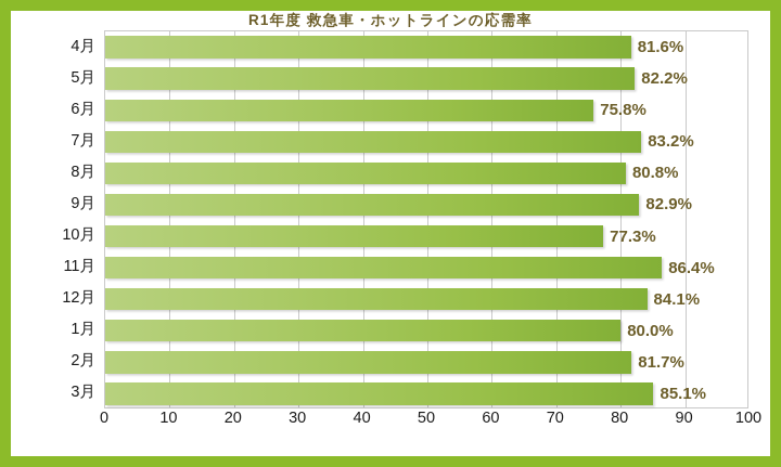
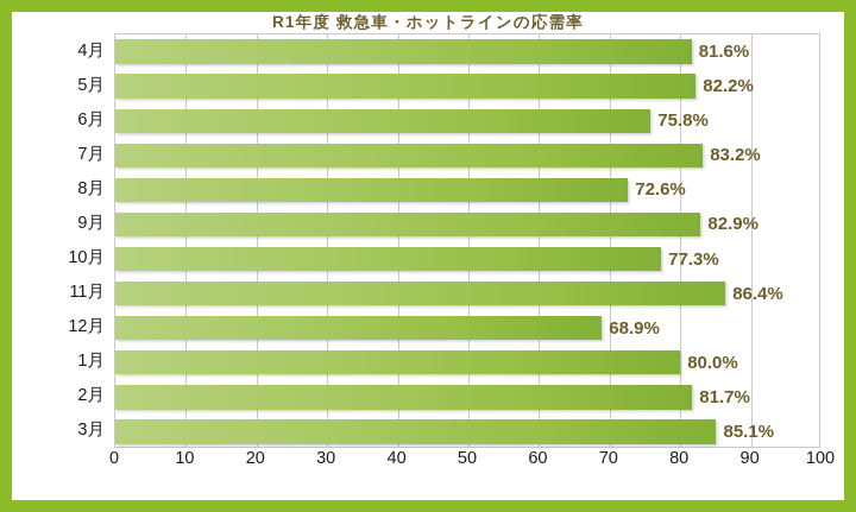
8月: 80.8% -> 72.6%
12月: 84.1% -> 68.9%
